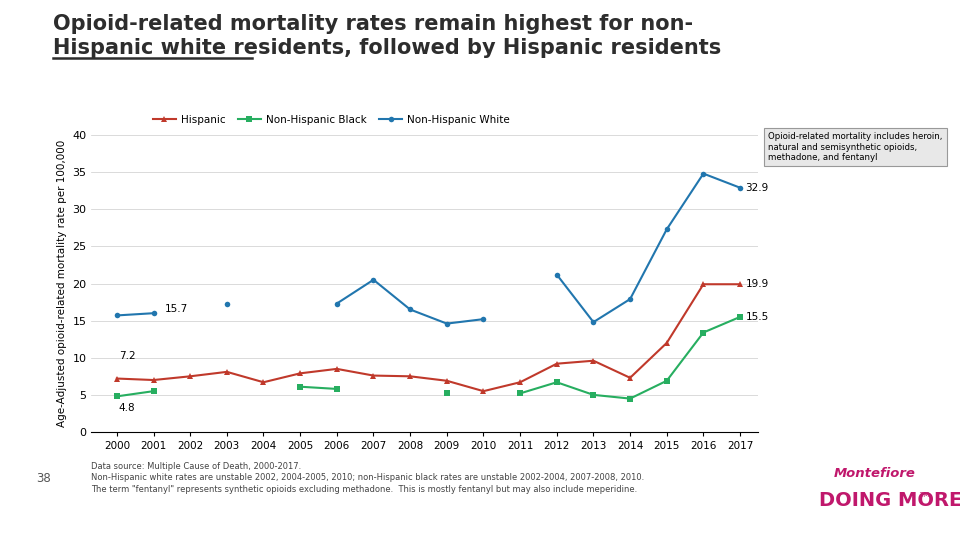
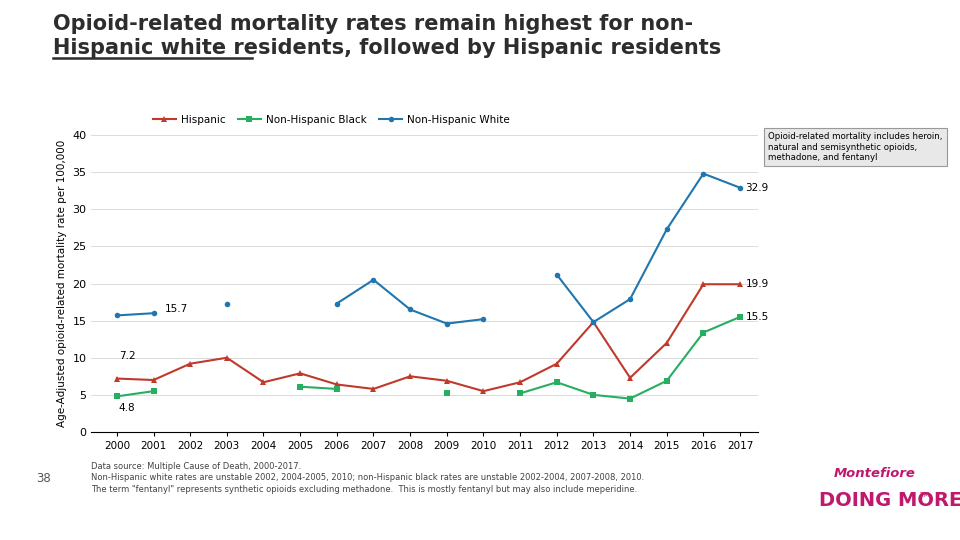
Hispanic/2002: 7.5 -> 9.2
Hispanic/2003: 8.1 -> 10.0
Hispanic/2006: 8.5 -> 6.4
Hispanic/2007: 7.6 -> 5.8
Hispanic/2013: 9.6 -> 14.8
